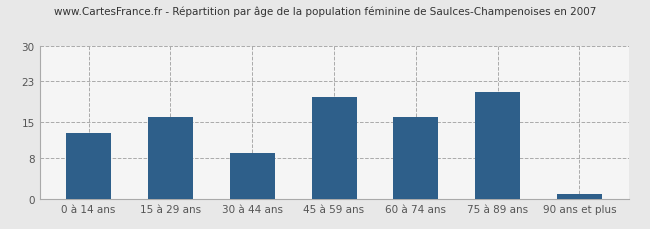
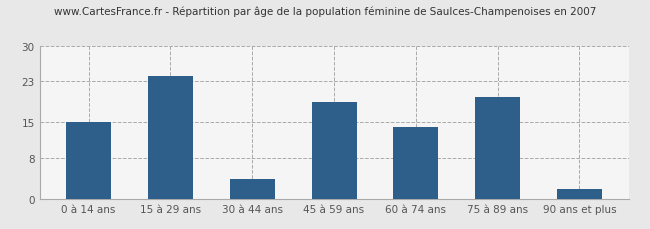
0 à 14 ans: 13 -> 15
15 à 29 ans: 16 -> 24
30 à 44 ans: 9 -> 4
45 à 59 ans: 20 -> 19
60 à 74 ans: 16 -> 14
75 à 89 ans: 21 -> 20
90 ans et plus: 1 -> 2
